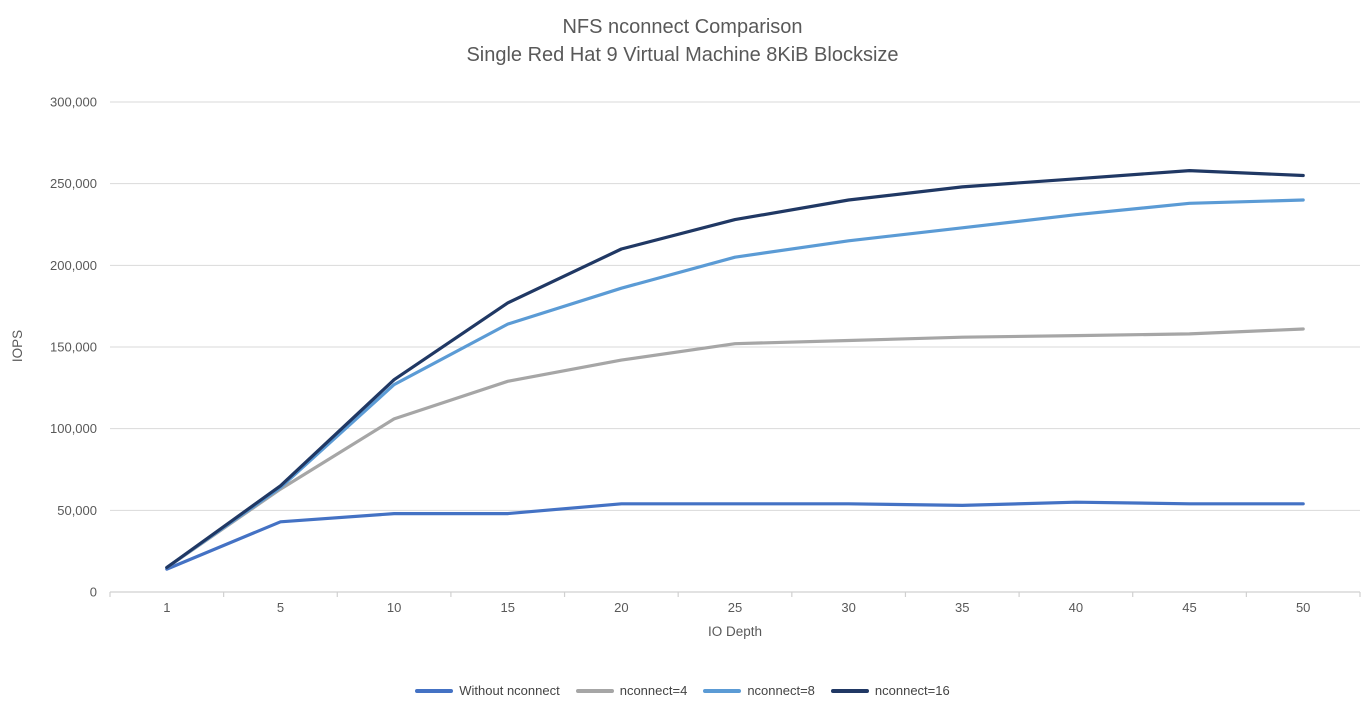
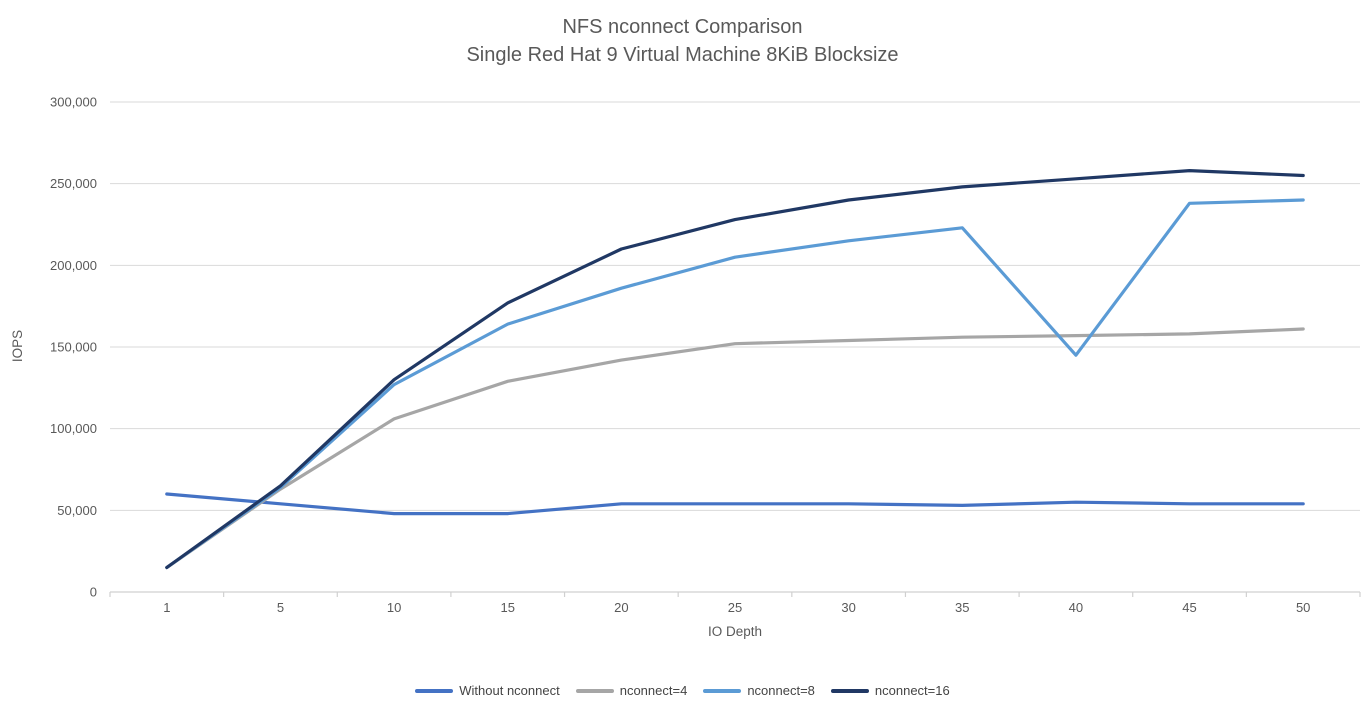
Without nconnect/1: 14000 -> 60000
Without nconnect/5: 43000 -> 54000
nconnect=8/40: 231000 -> 145000
